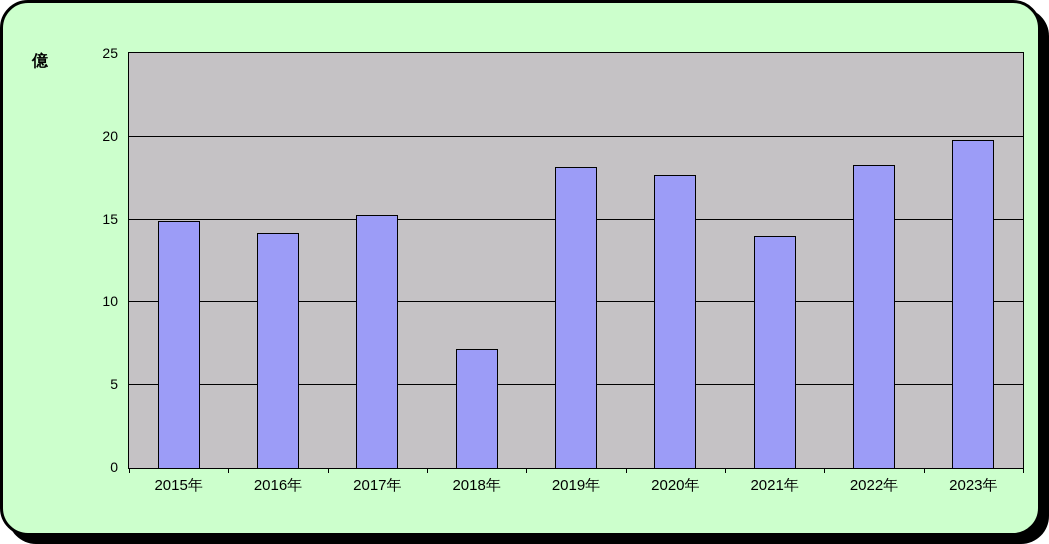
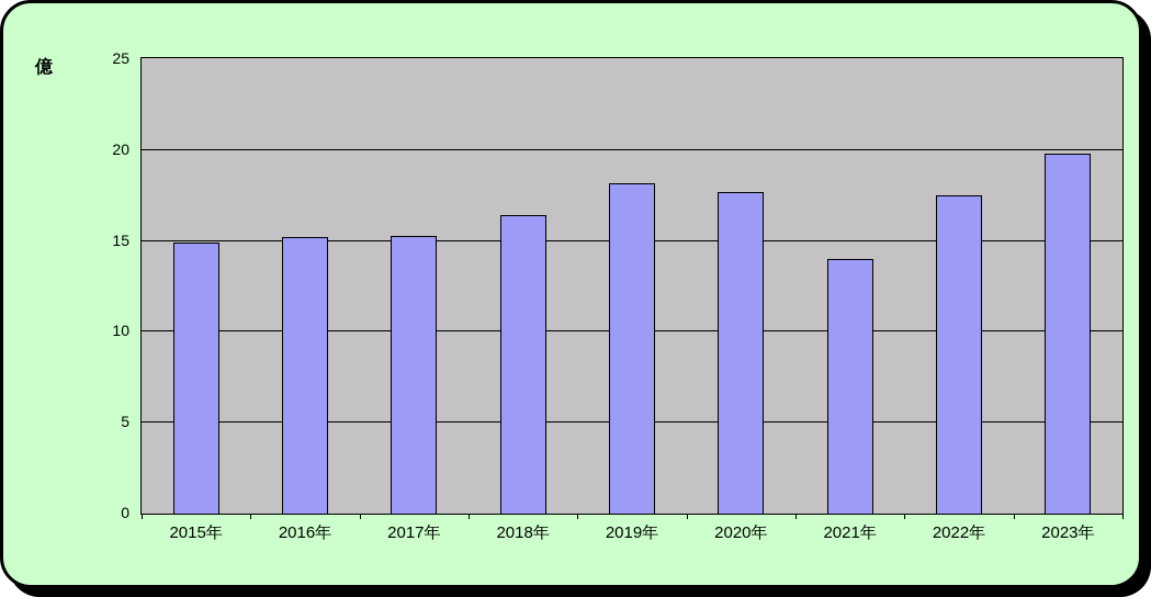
2016年: 14.2 -> 15.2
2018年: 7.2 -> 16.4
2022年: 18.3 -> 17.5
